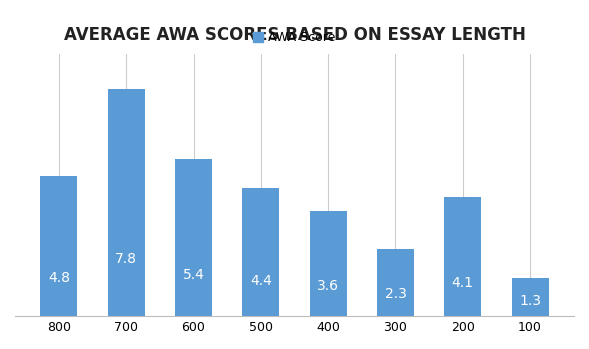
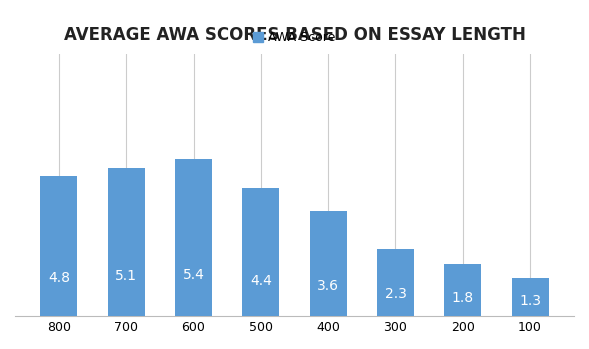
700: 7.8 -> 5.1
200: 4.1 -> 1.8
